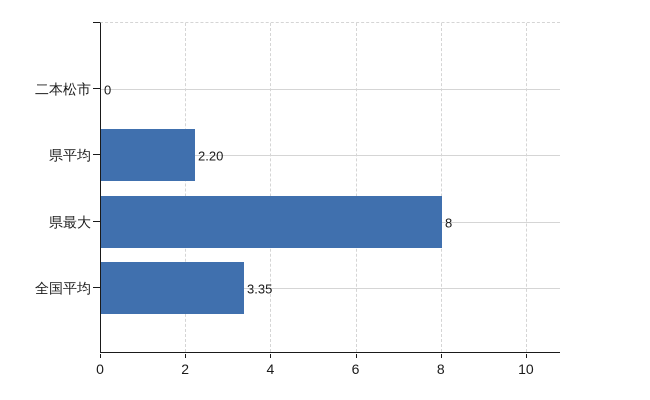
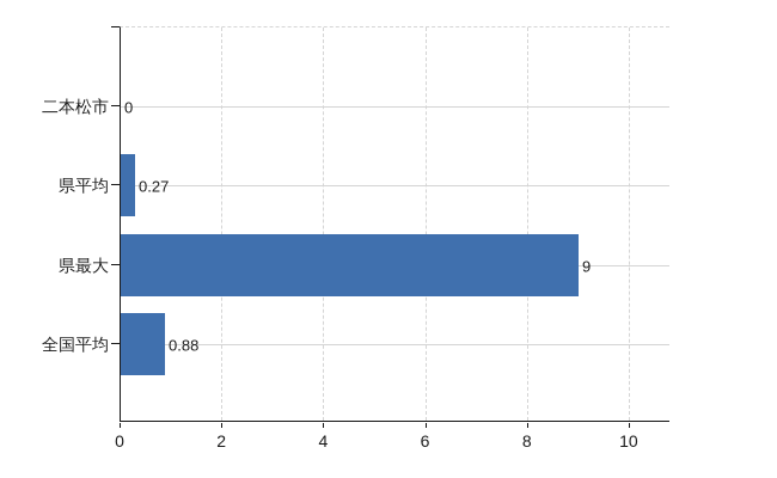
県平均: 2.20 -> 0.27
県最大: 8 -> 9
全国平均: 3.35 -> 0.88
